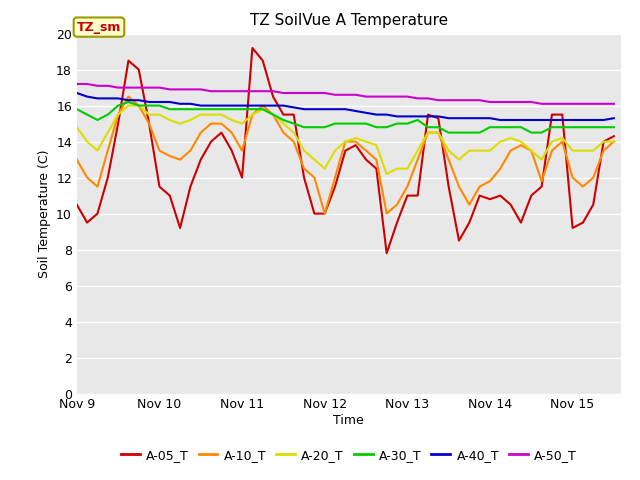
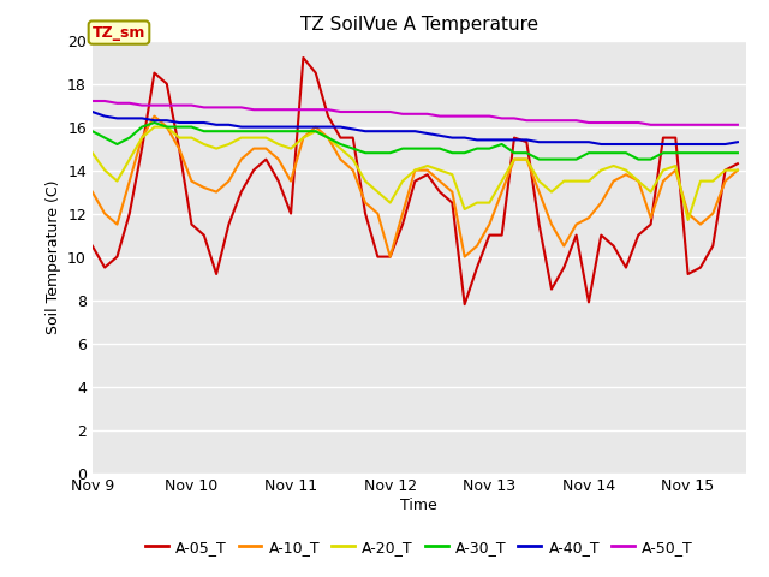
A-05_T/Nov 14: 10.8 -> 7.9
A-20_T/Nov 15: 13.5 -> 11.7
